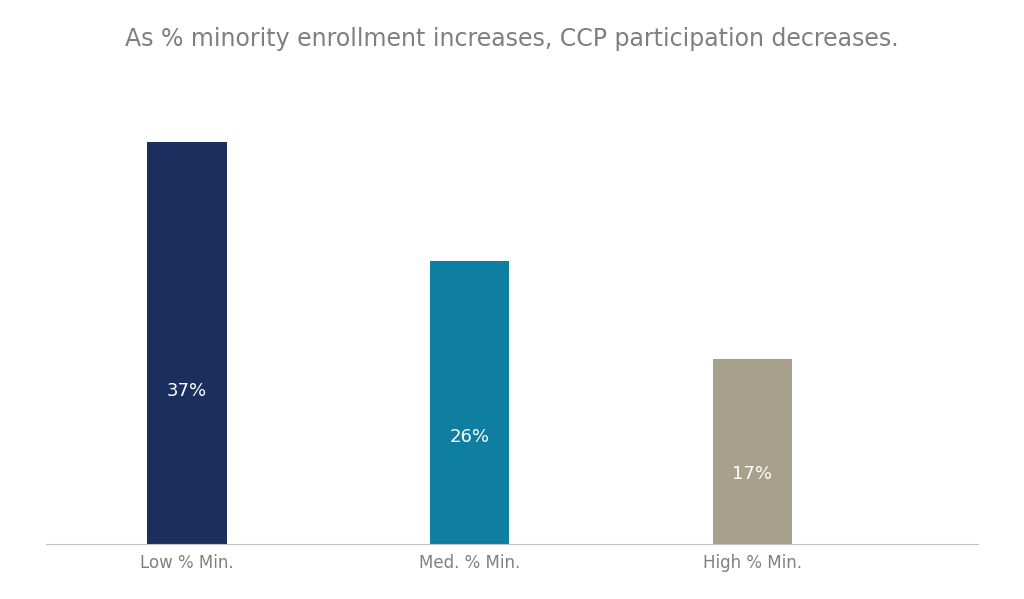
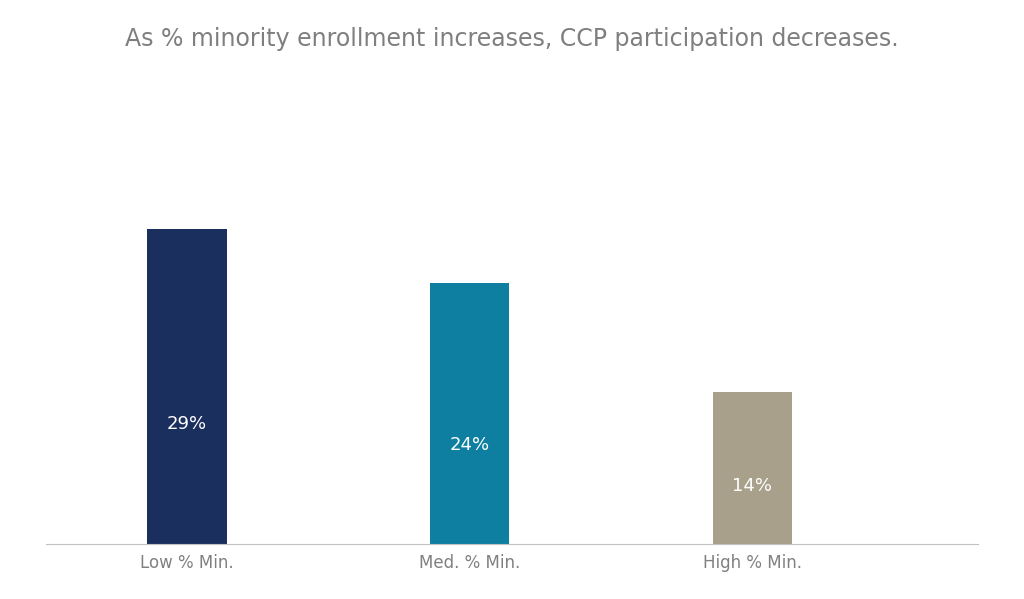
Low % Min.: 37% -> 29%
Med. % Min.: 26% -> 24%
High % Min.: 17% -> 14%
